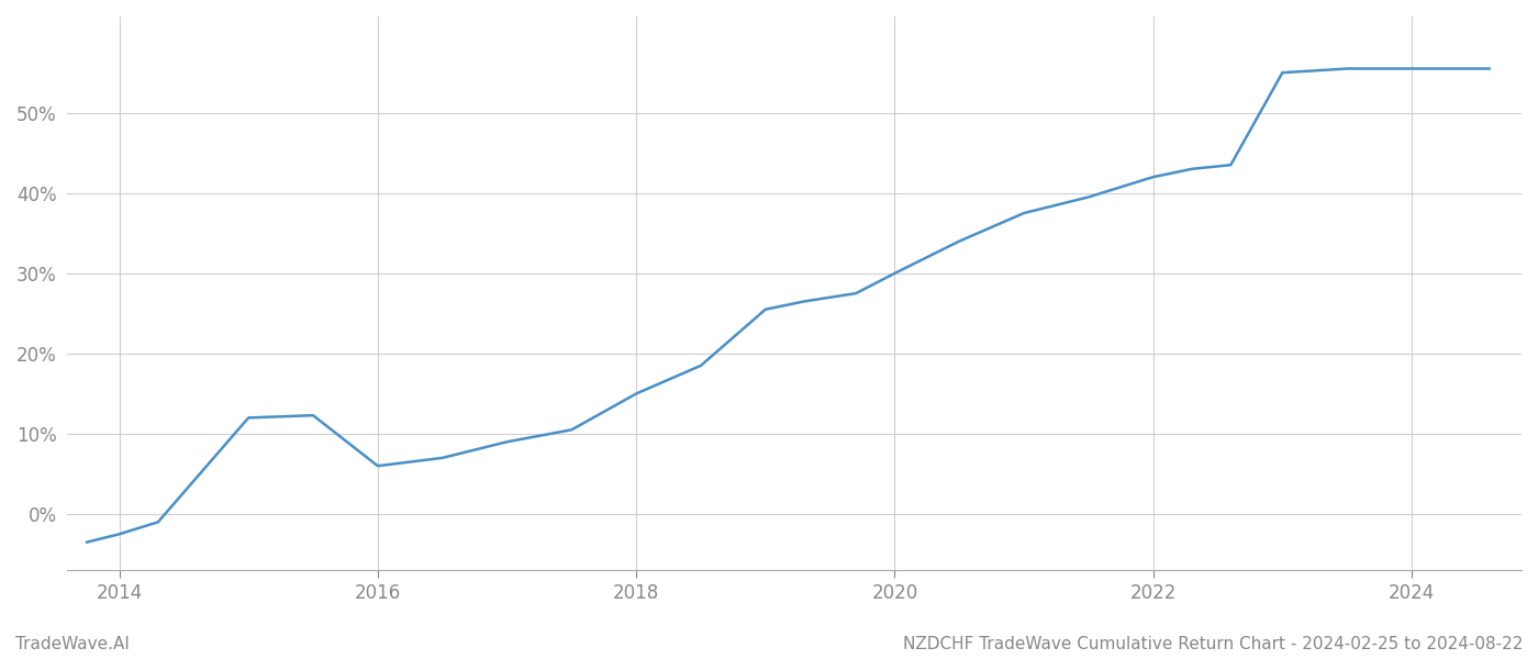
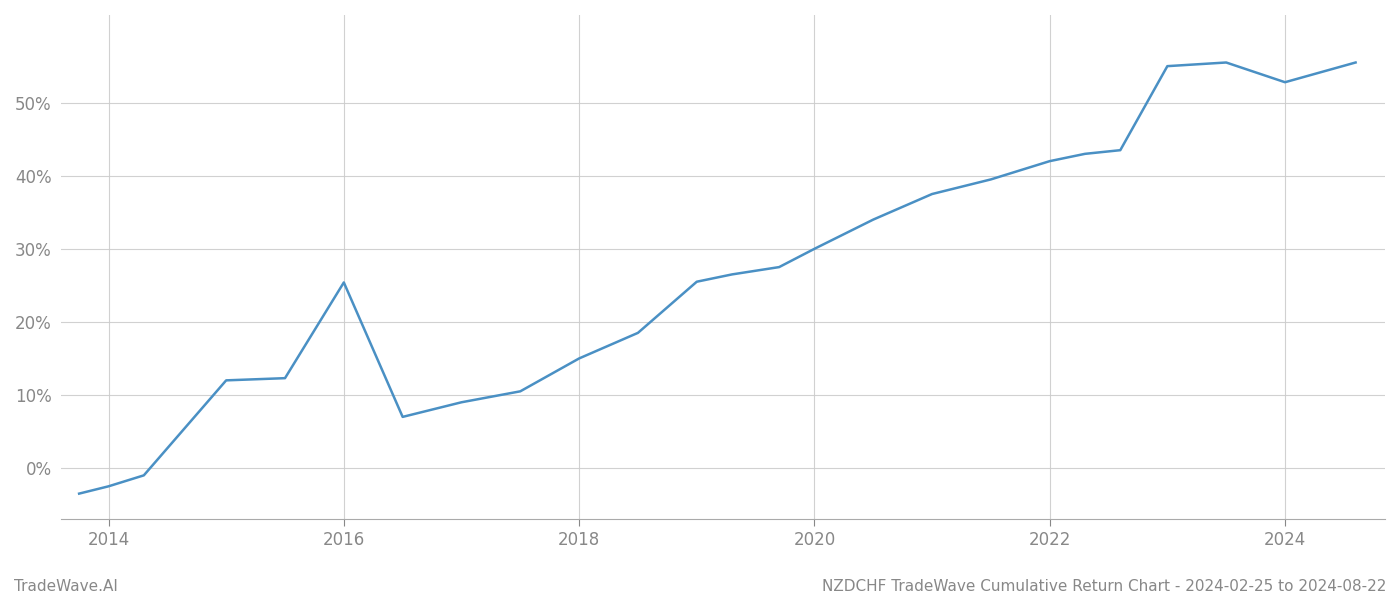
2016: 6.0% -> 25.4%
2024: 55.5% -> 52.8%
